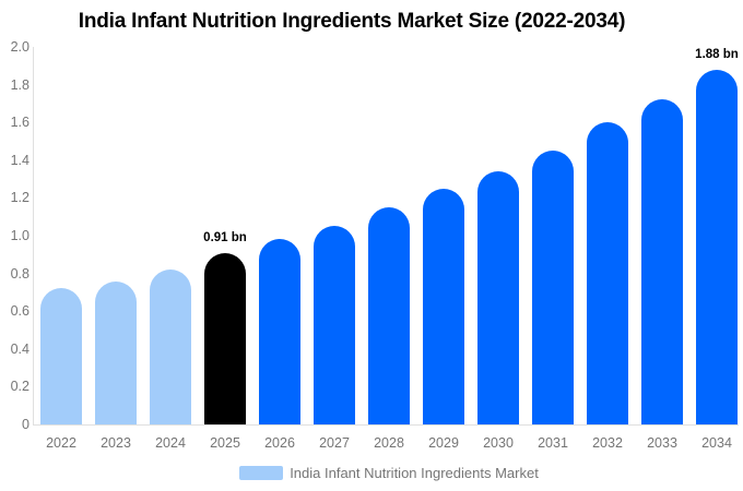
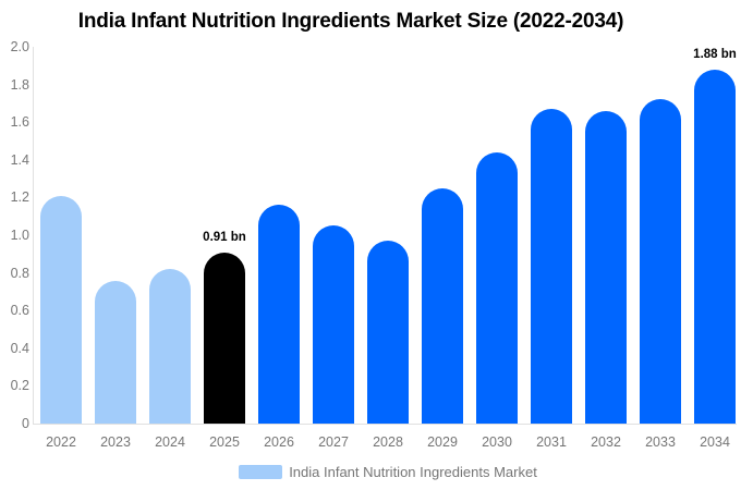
2022: 0.72 -> 1.21
2026: 0.98 -> 1.16
2028: 1.15 -> 0.97
2030: 1.34 -> 1.44
2031: 1.45 -> 1.67
2032: 1.60 -> 1.66
